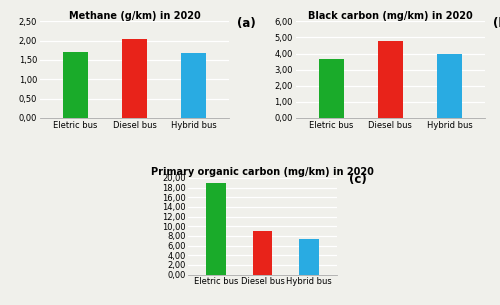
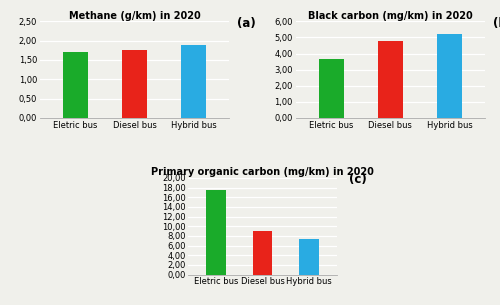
Methane (g/km) in 2020/Diesel bus: 2,05 -> 1,75
Methane (g/km) in 2020/Hybrid bus: 1,68 -> 1,90
Black carbon (mg/km) in 2020/Hybrid bus: 4,0 -> 5,2
Primary organic carbon (mg/km) in 2020/Eletric bus: 19,0 -> 17,5
